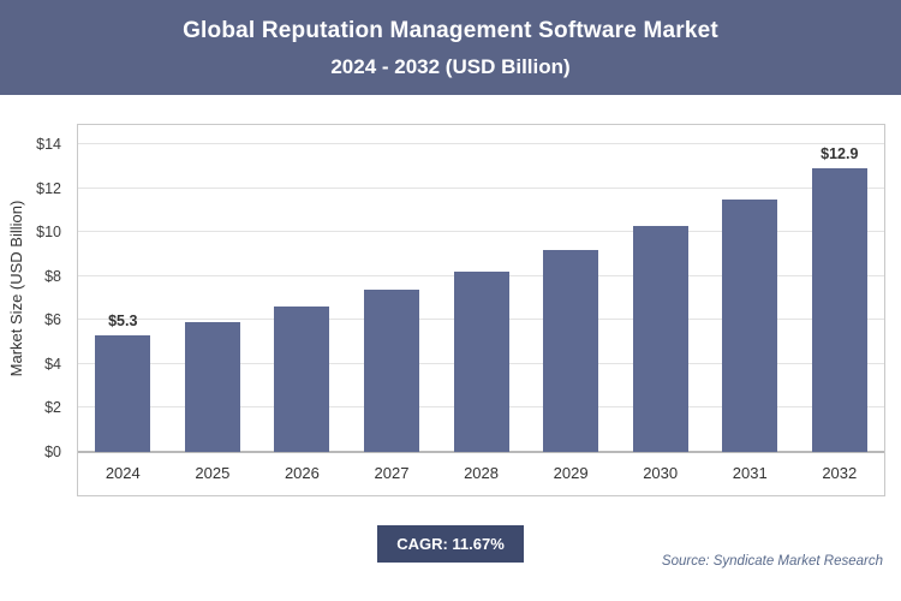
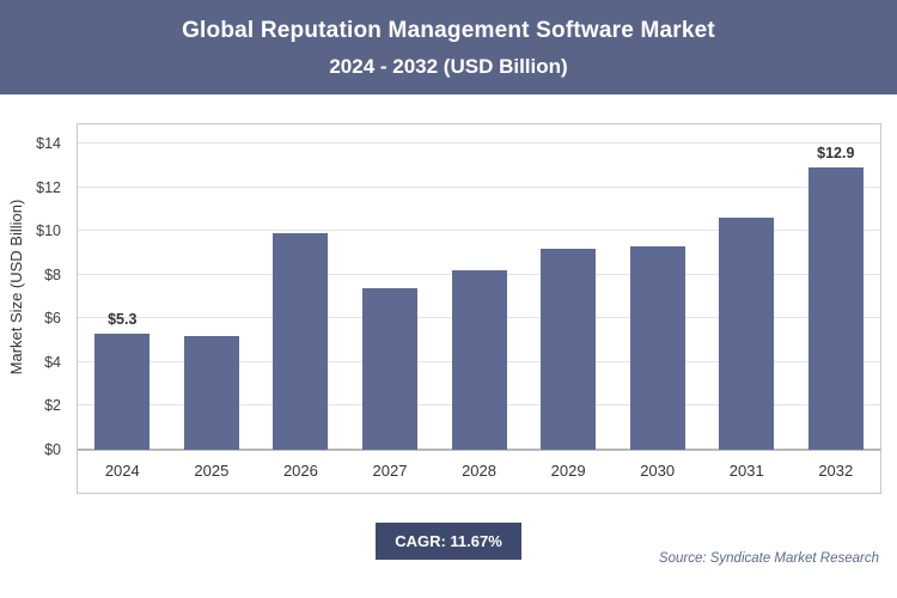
2025: $5.9 -> $5.2
2026: $6.6 -> $9.9
2030: $10.3 -> $9.3
2031: $11.5 -> $10.6
